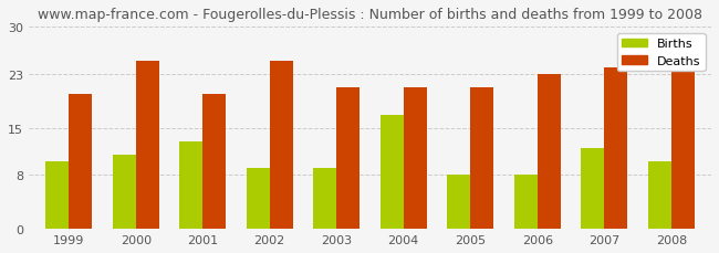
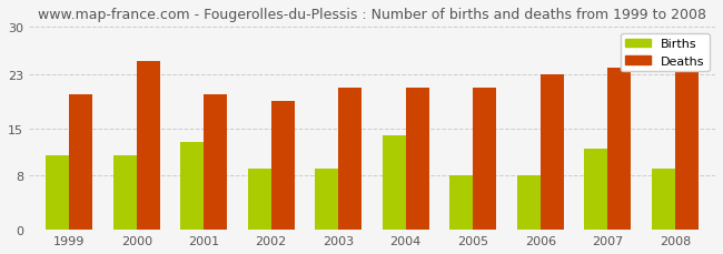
Births/1999: 10 -> 11
Deaths/2002: 25 -> 19
Births/2004: 17 -> 14
Births/2008: 10 -> 9
